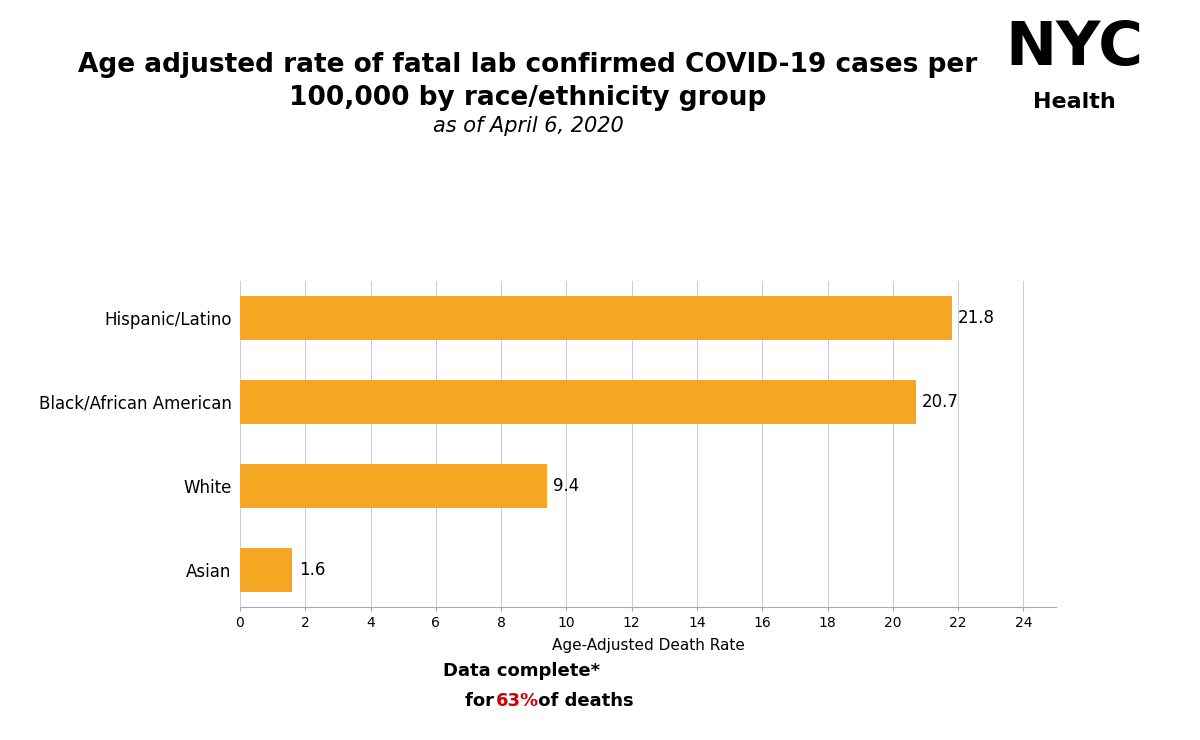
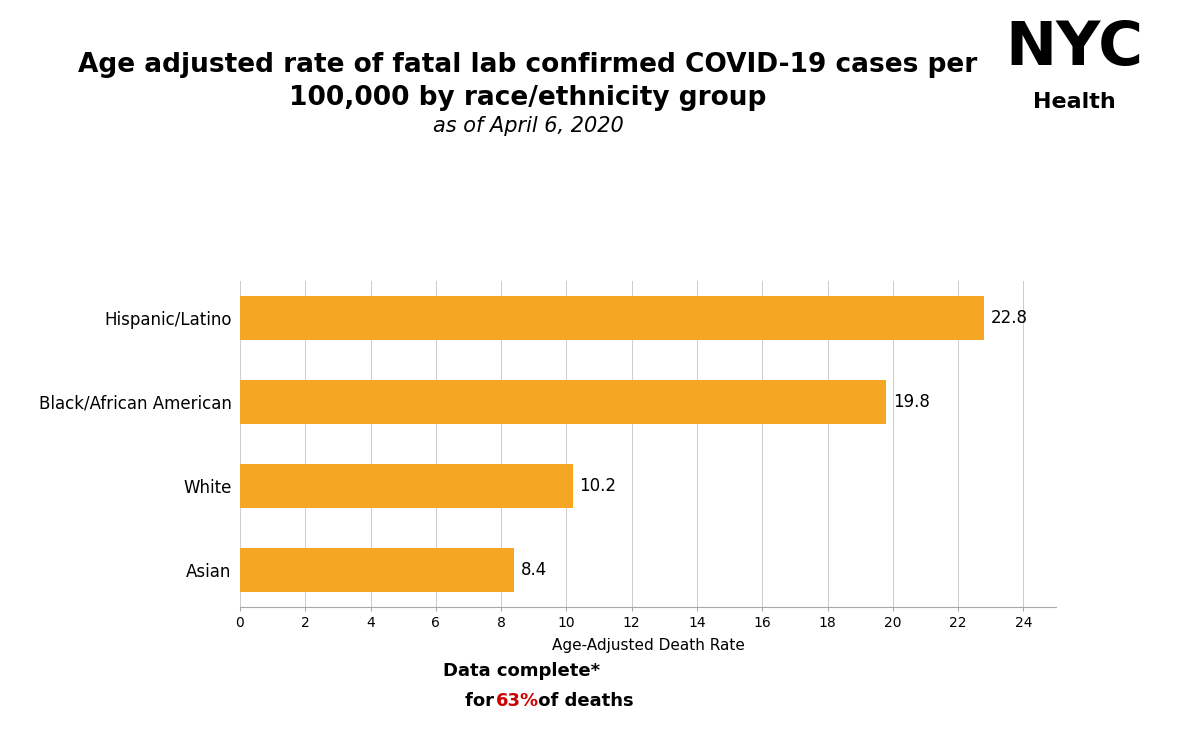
Hispanic/Latino: 21.8 -> 22.8
Black/African American: 20.7 -> 19.8
White: 9.4 -> 10.2
Asian: 1.6 -> 8.4
